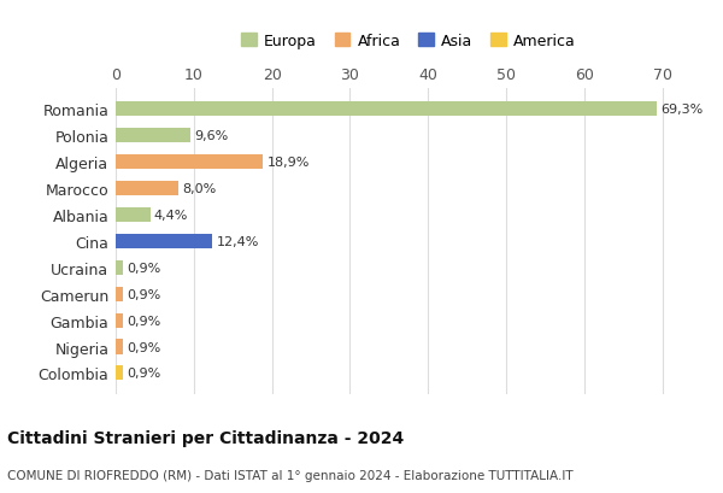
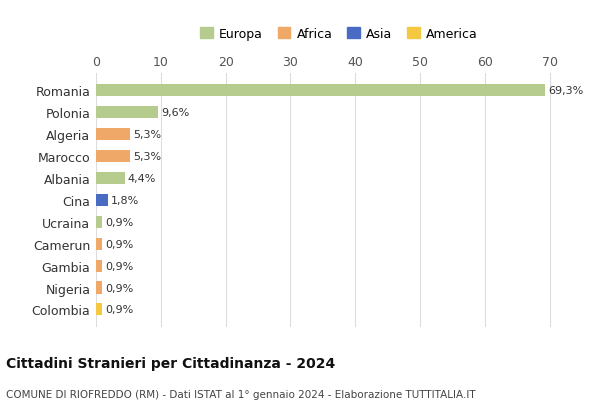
Algeria: 18,9% -> 5,3%
Marocco: 8,0% -> 5,3%
Cina: 12,4% -> 1,8%
